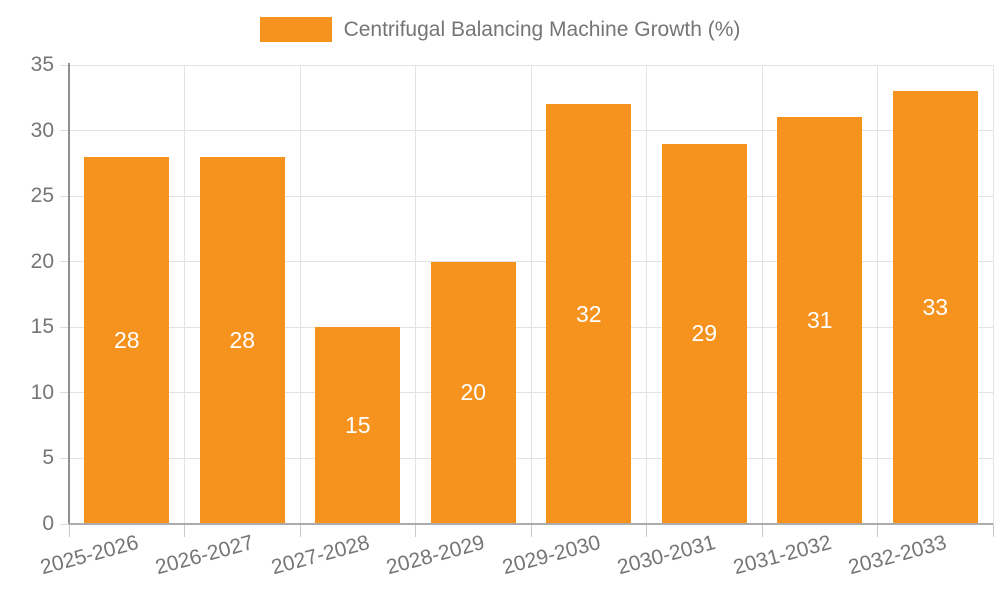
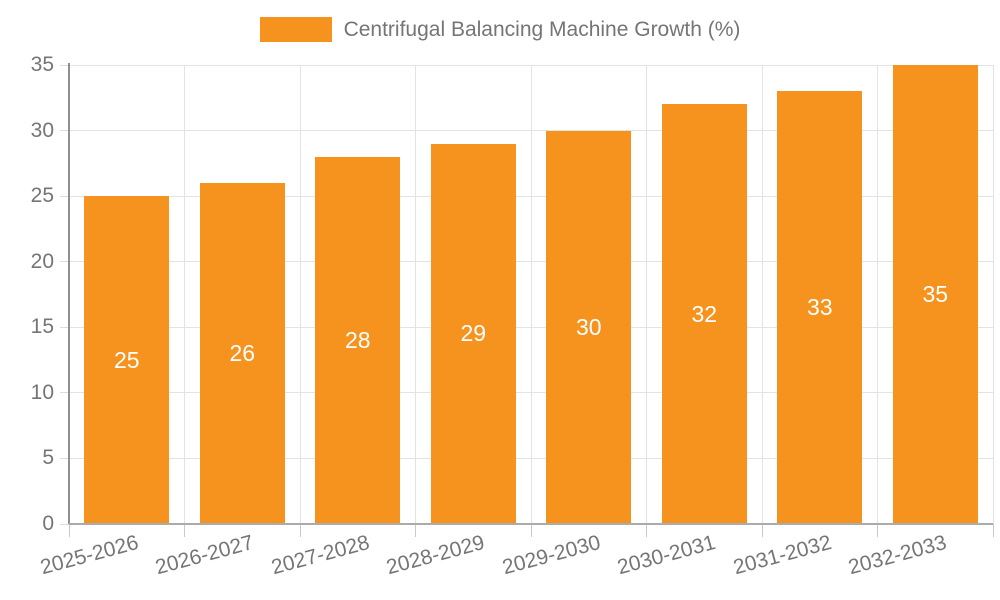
2025-2026: 28 -> 25
2026-2027: 28 -> 26
2027-2028: 15 -> 28
2028-2029: 20 -> 29
2029-2030: 32 -> 30
2030-2031: 29 -> 32
2031-2032: 31 -> 33
2032-2033: 33 -> 35
